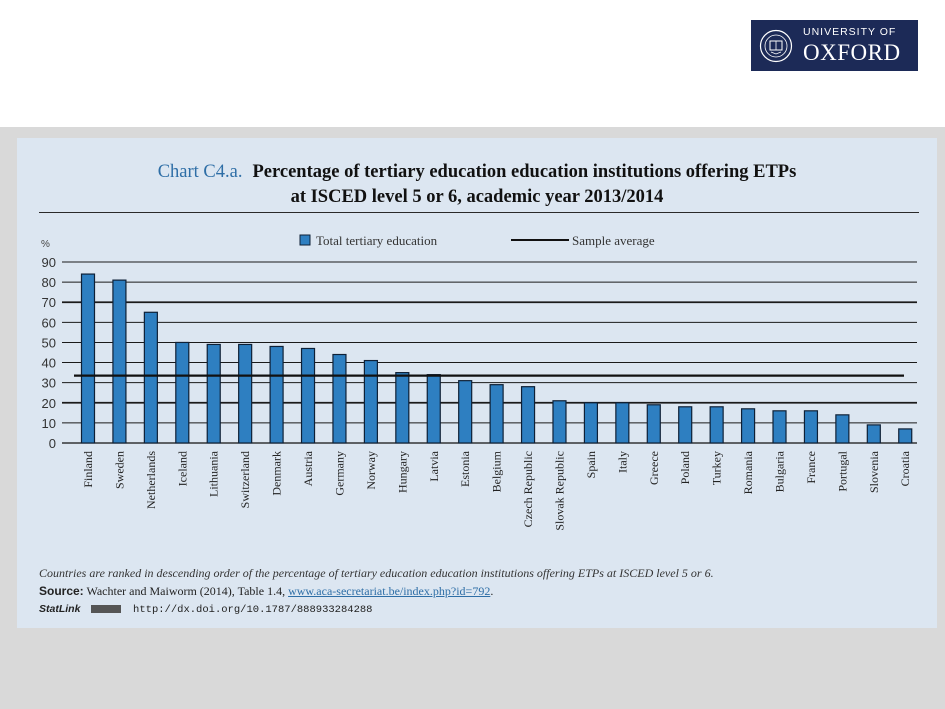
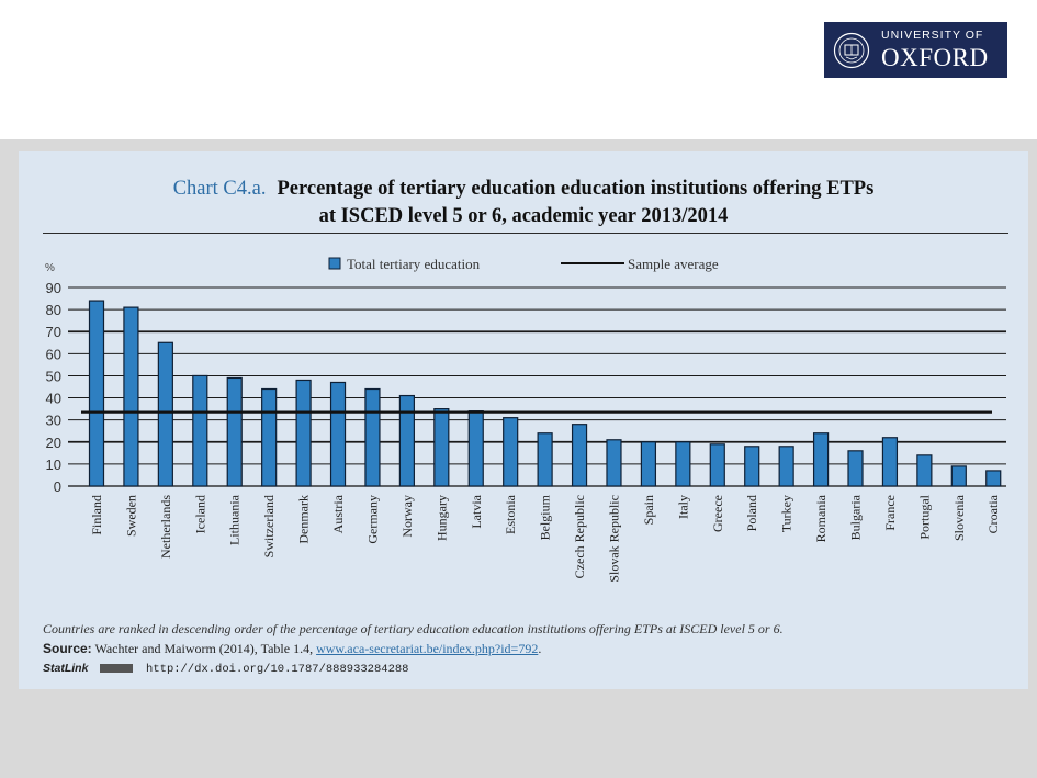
Switzerland: 49 -> 44
Belgium: 29 -> 24
Romania: 17 -> 24
France: 16 -> 22
